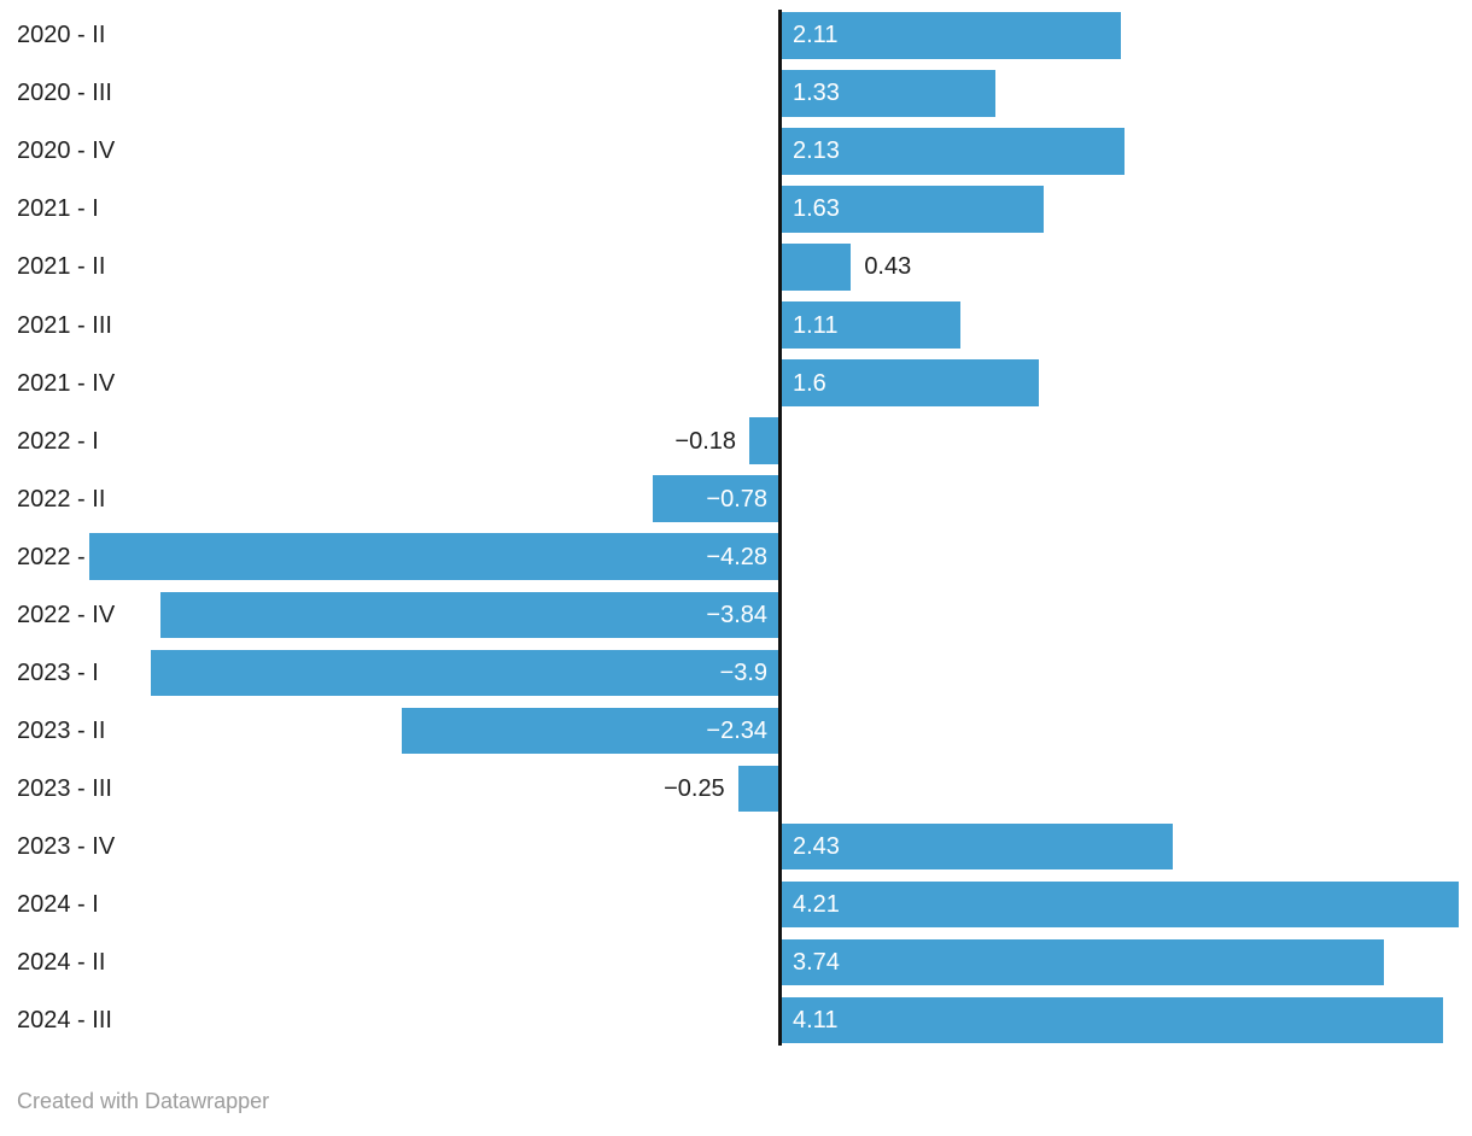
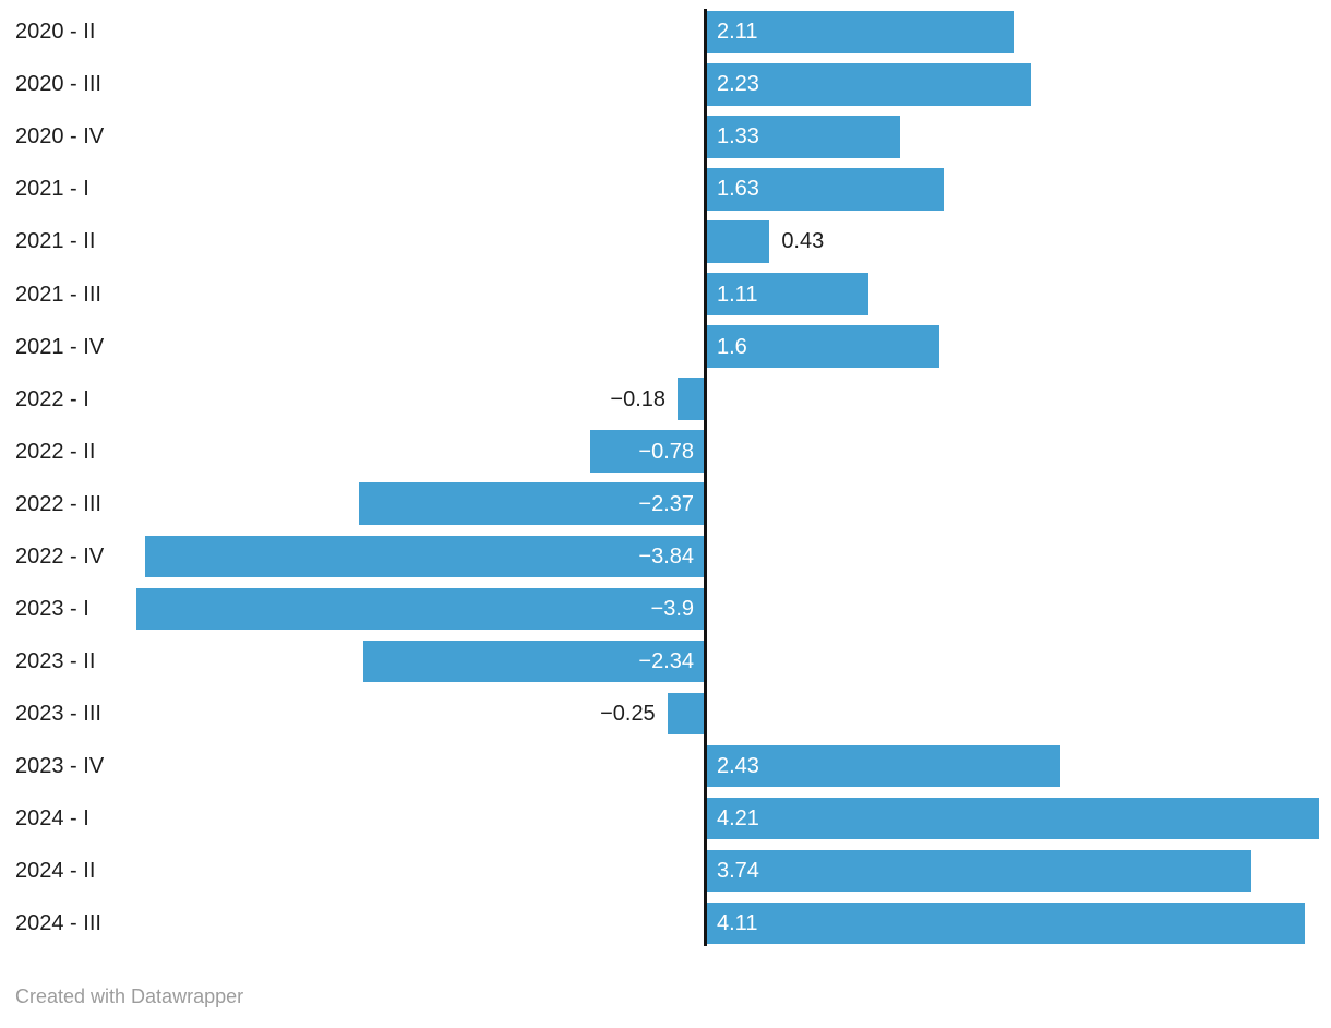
2020 - III: 1.33 -> 2.23
2020 - IV: 2.13 -> 1.33
2022 - III: −4.28 -> −2.37
